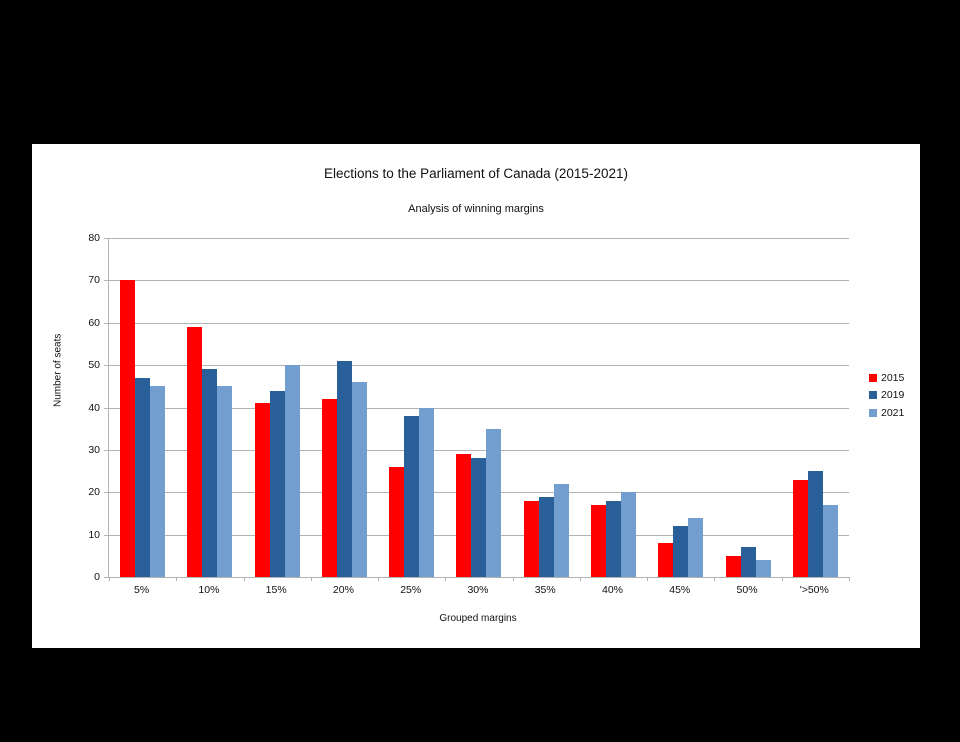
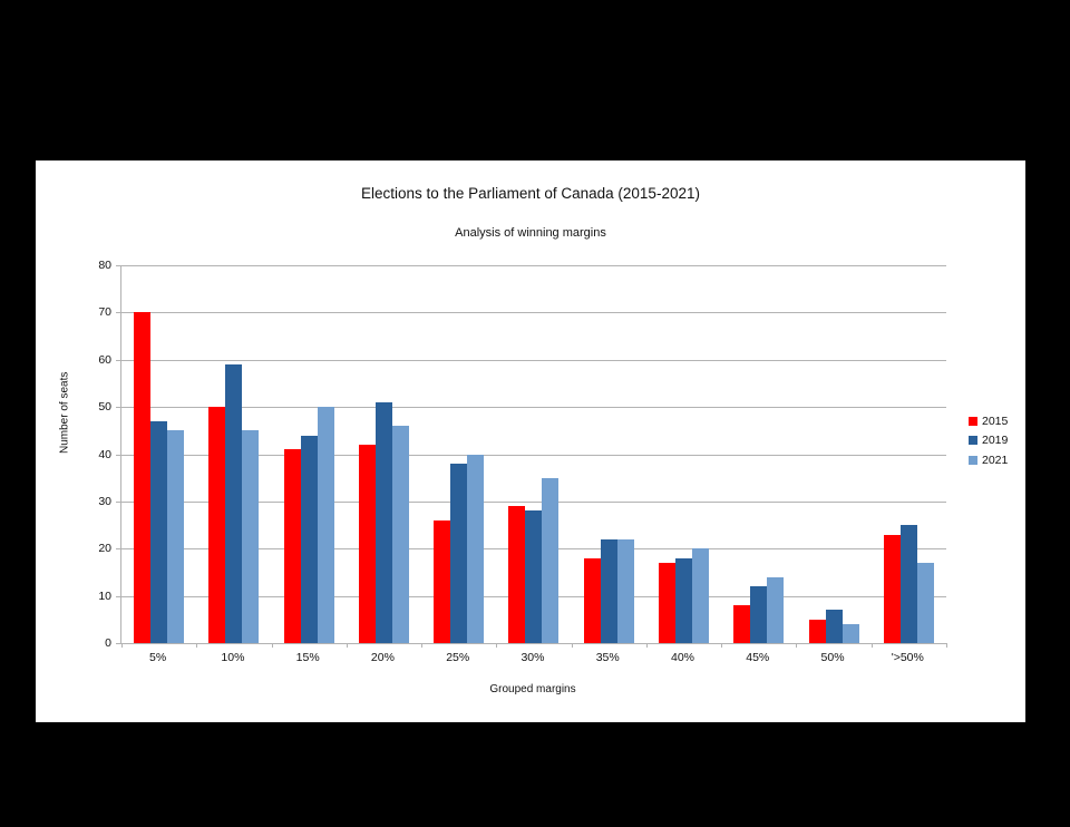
2015/10%: 59 -> 50
2019/10%: 49 -> 59
2019/35%: 19 -> 22
